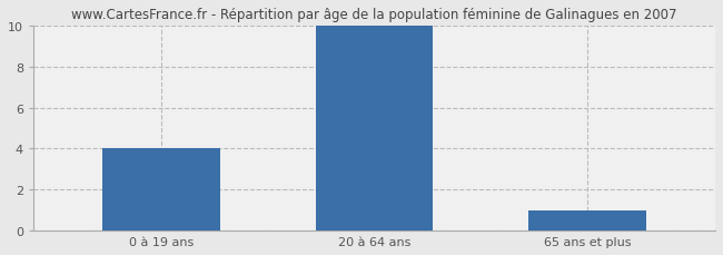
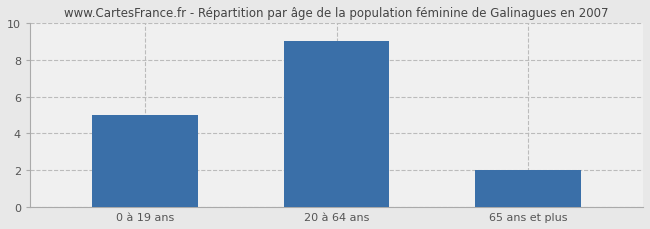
0 à 19 ans: 4 -> 5
20 à 64 ans: 10 -> 9
65 ans et plus: 1 -> 2
